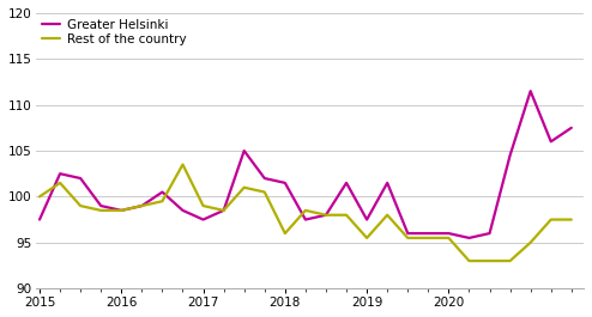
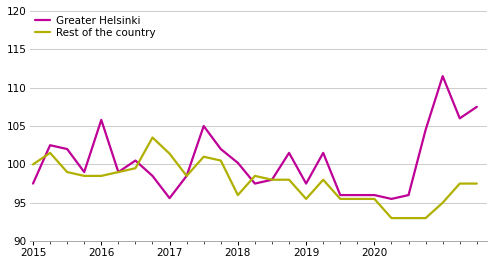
Greater Helsinki/2016: 98.5 -> 105.8
Greater Helsinki/2017: 97.5 -> 95.6
Rest of the country/2017: 99.0 -> 101.4
Greater Helsinki/2018: 101.5 -> 100.2
